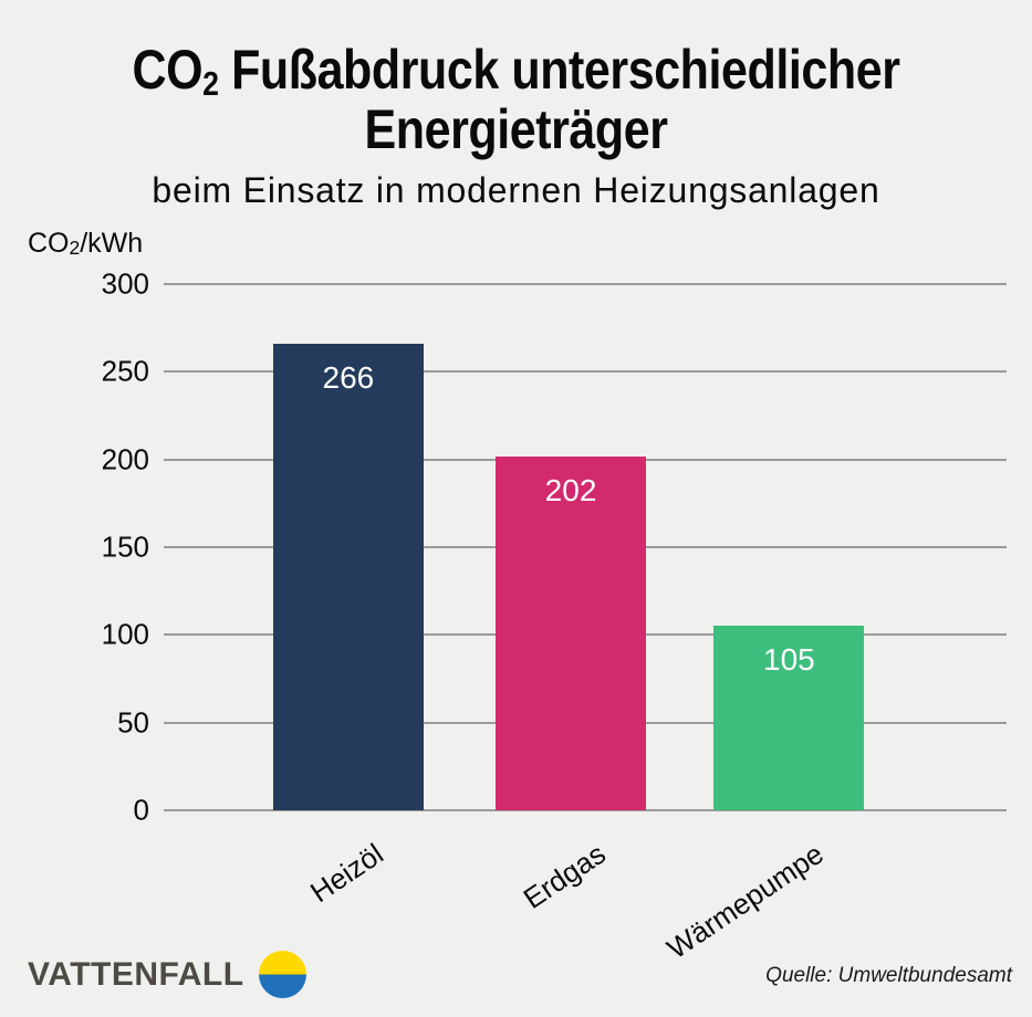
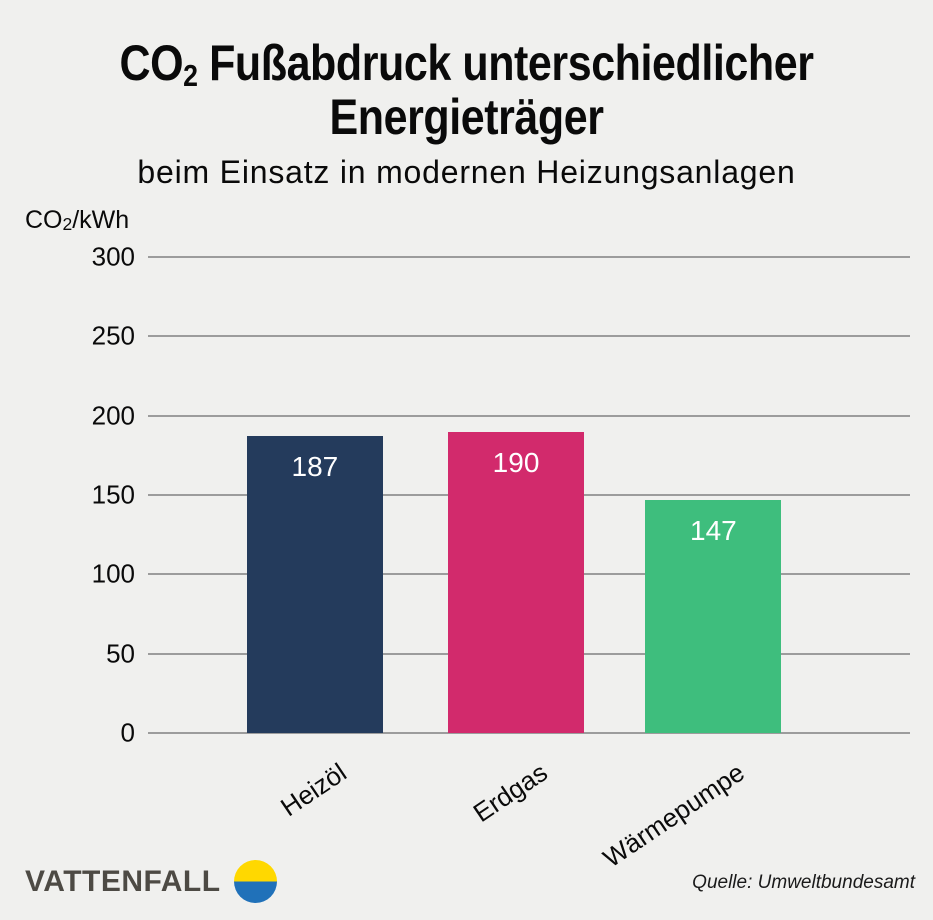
Heizöl: 266 -> 187
Erdgas: 202 -> 190
Wärmepumpe: 105 -> 147
